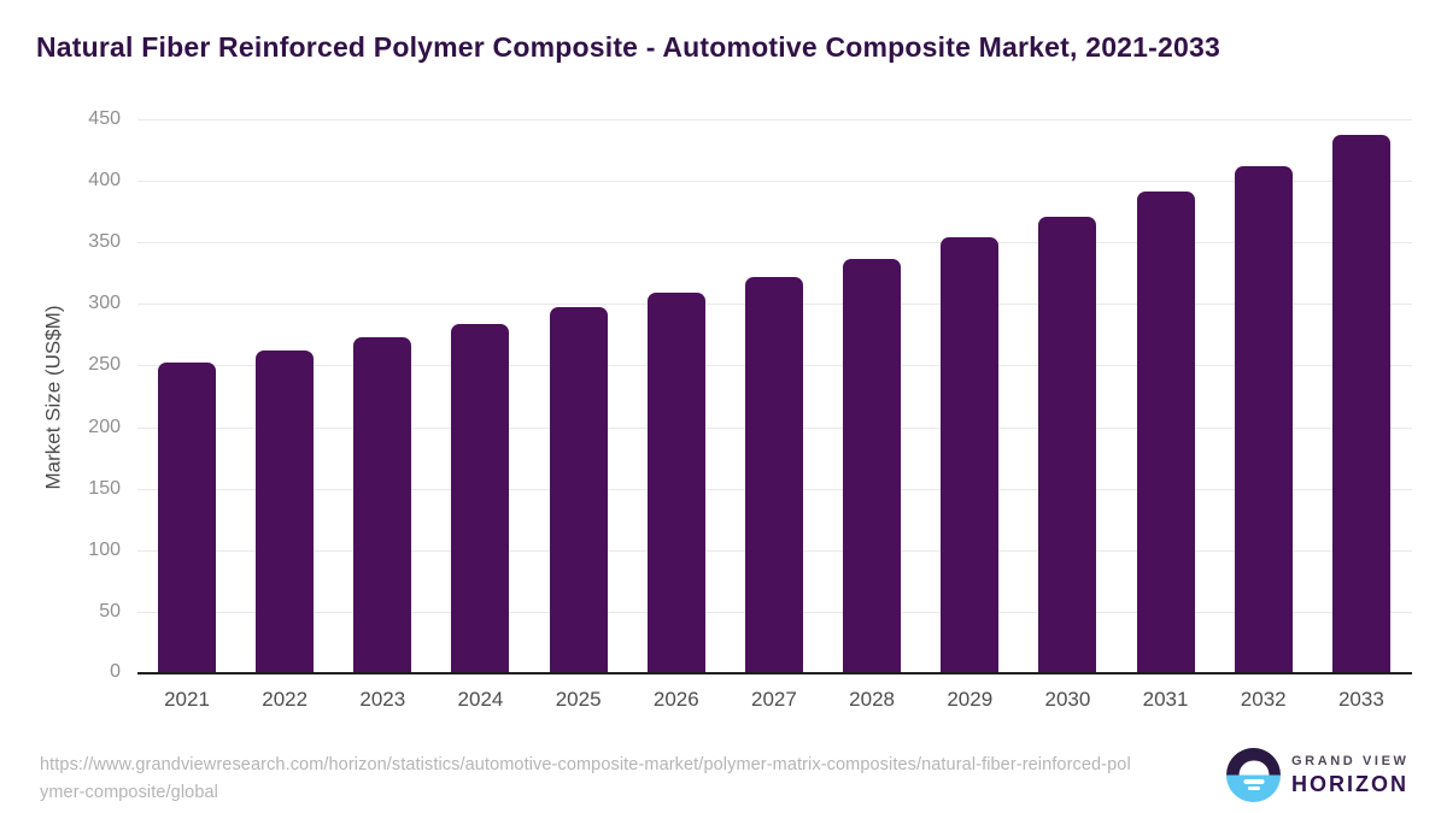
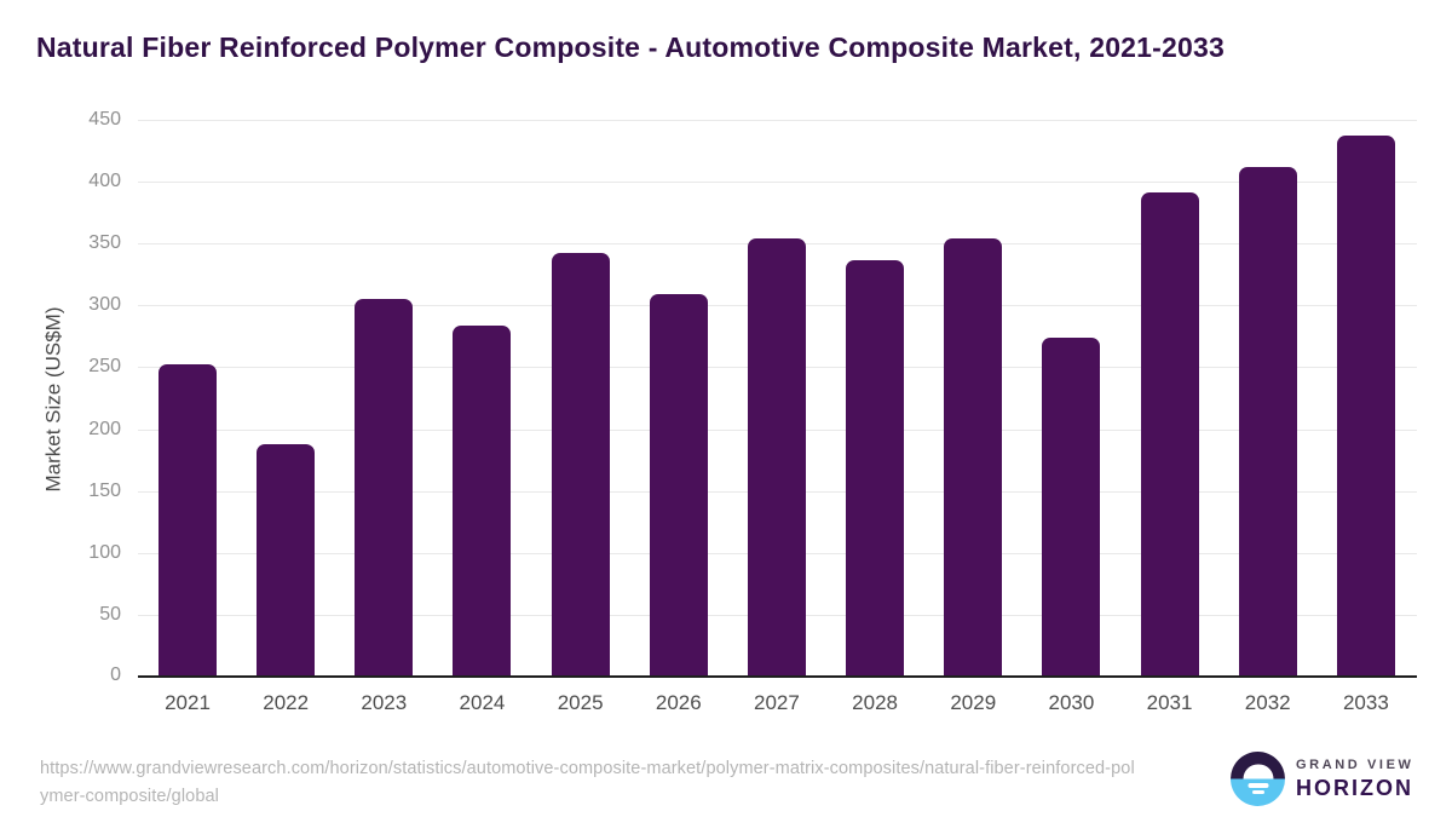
2022: 263 -> 189
2023: 274 -> 306
2025: 298 -> 343
2027: 323 -> 355
2030: 372 -> 275
